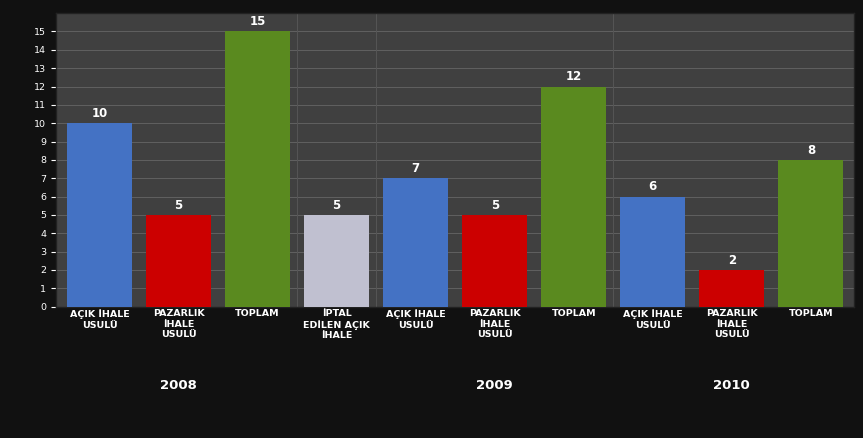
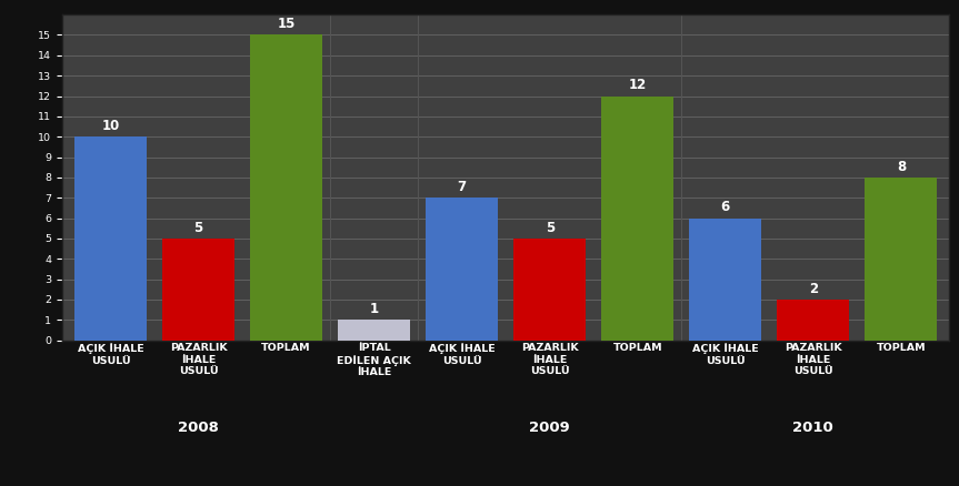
İPTAL EDİLEN AÇIK İHALE: 5 -> 1
